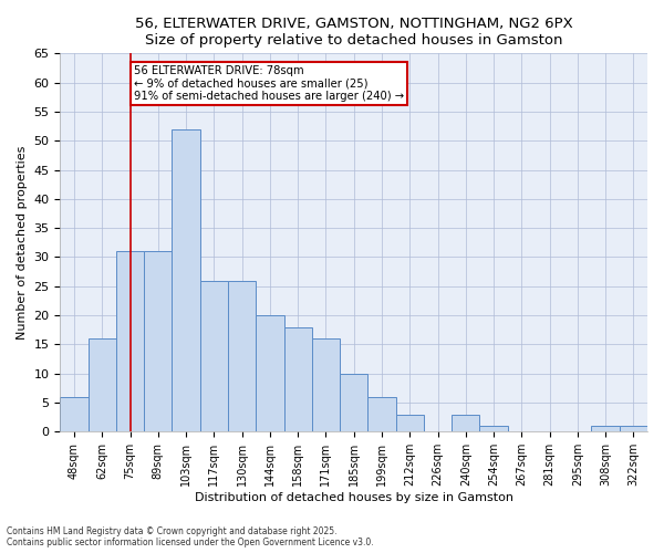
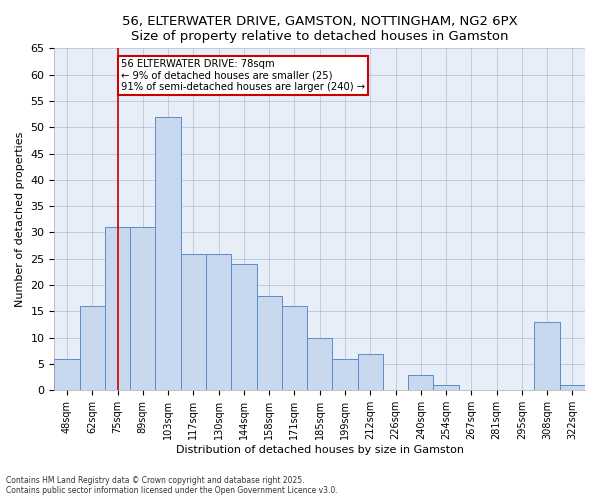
144sqm: 20 -> 24
212sqm: 3 -> 7
308sqm: 1 -> 13
